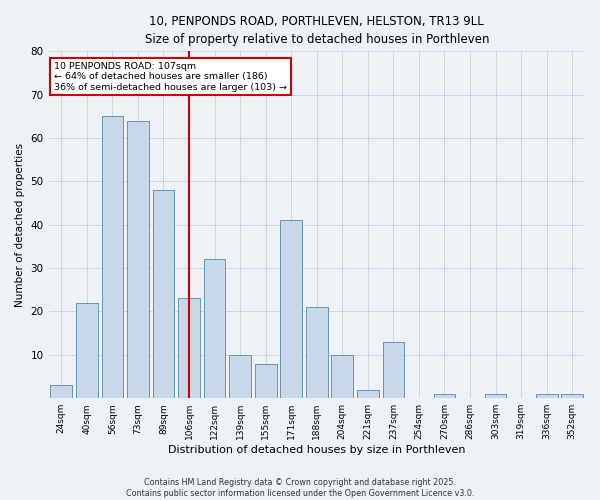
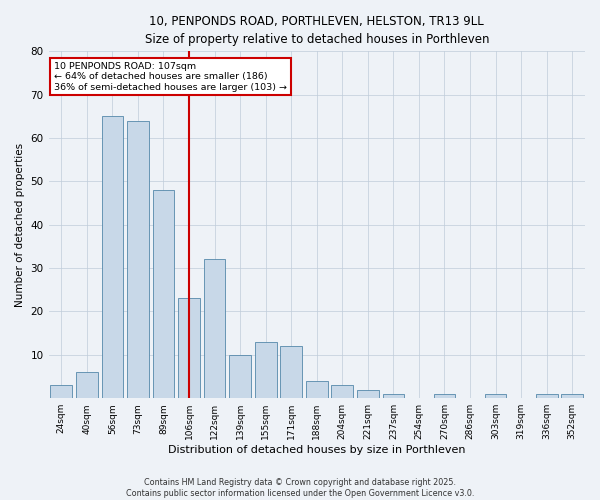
40sqm: 22 -> 6
155sqm: 8 -> 13
171sqm: 41 -> 12
188sqm: 21 -> 4
204sqm: 10 -> 3
237sqm: 13 -> 1
